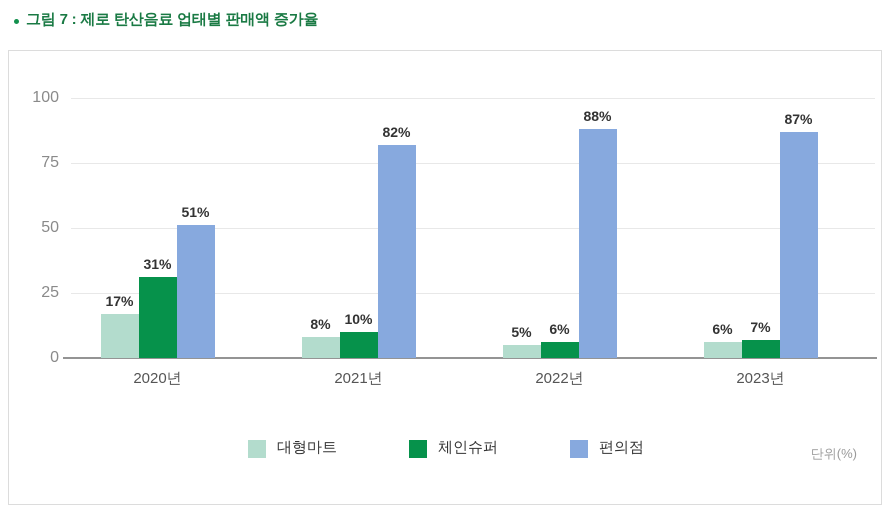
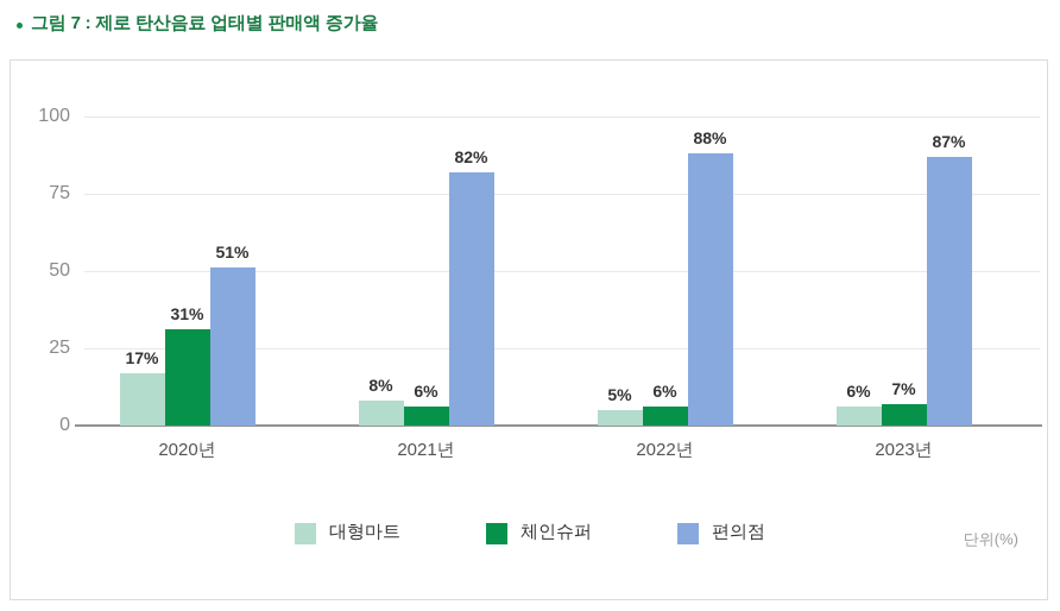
체인슈퍼/2021년: 10% -> 6%
